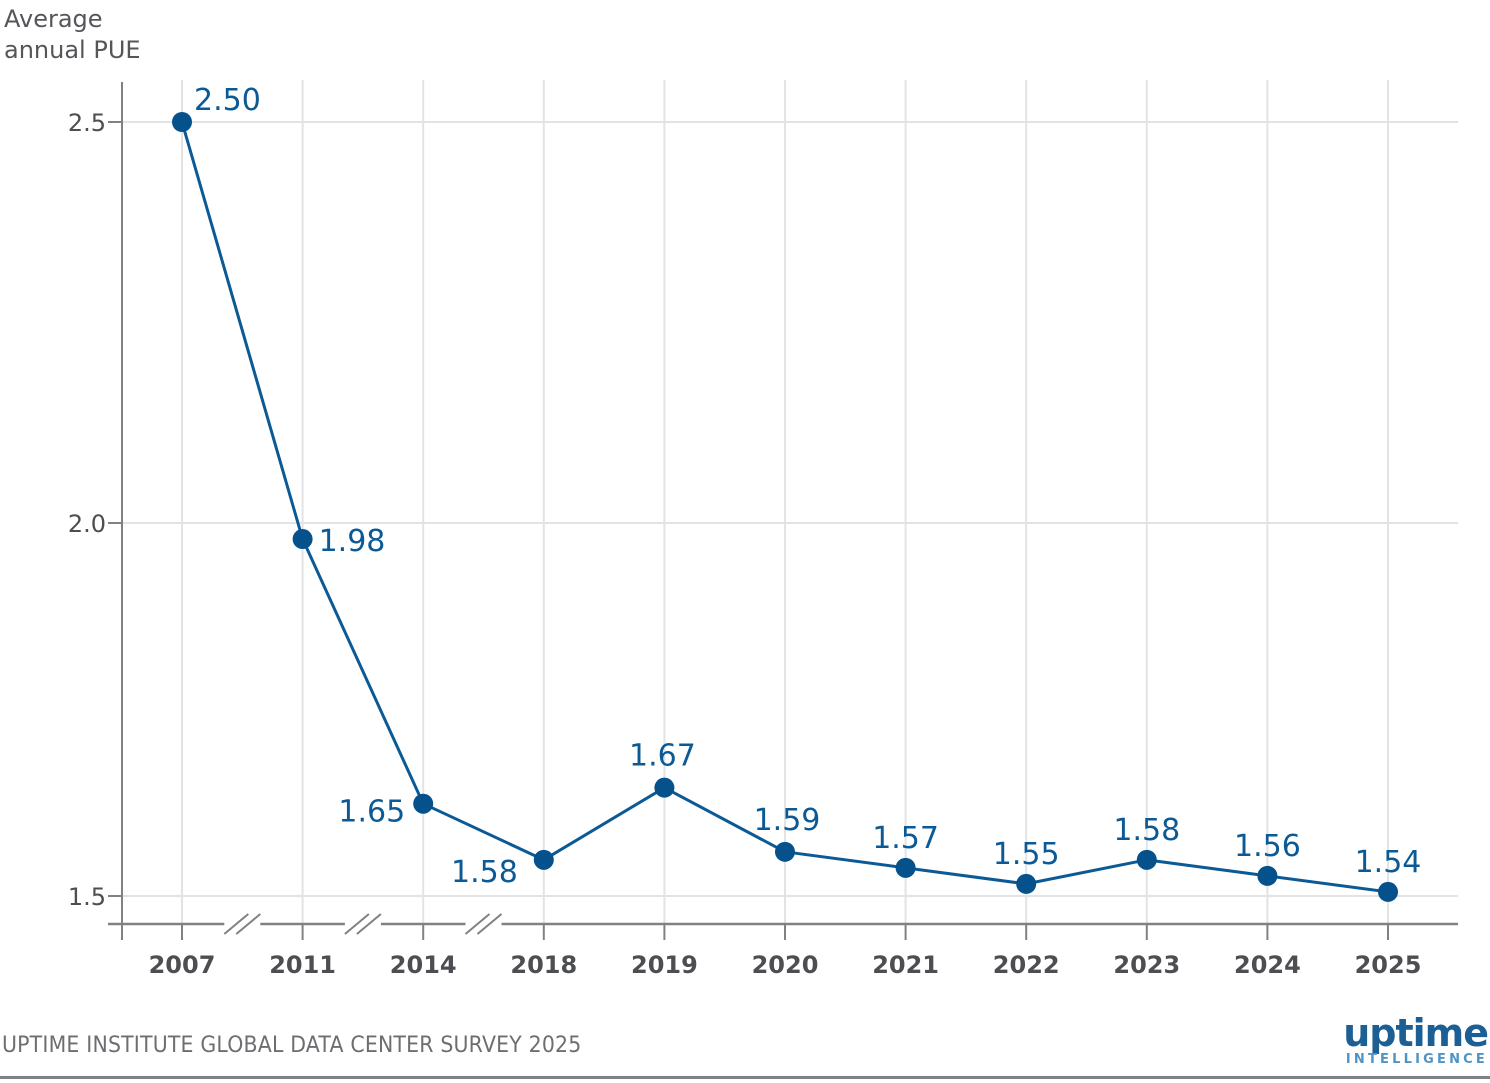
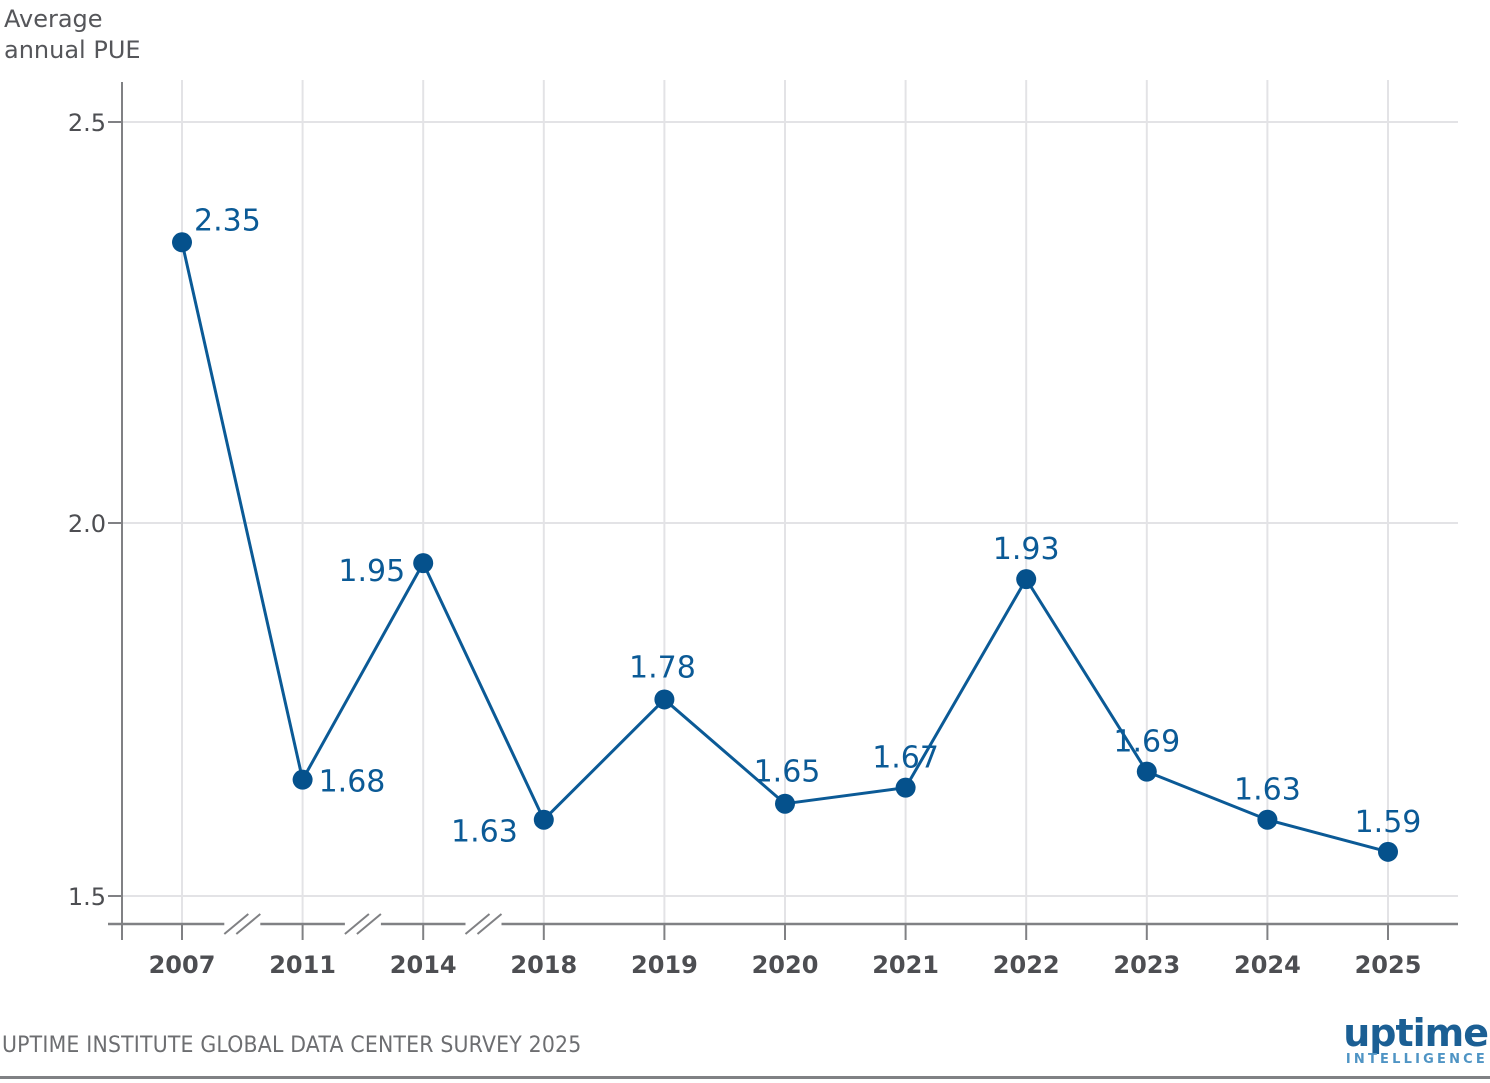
2007: 2.50 -> 2.35
2011: 1.98 -> 1.68
2014: 1.65 -> 1.95
2018: 1.58 -> 1.63
2019: 1.67 -> 1.78
2020: 1.59 -> 1.65
2021: 1.57 -> 1.67
2022: 1.55 -> 1.93
2023: 1.58 -> 1.69
2024: 1.56 -> 1.63
2025: 1.54 -> 1.59
